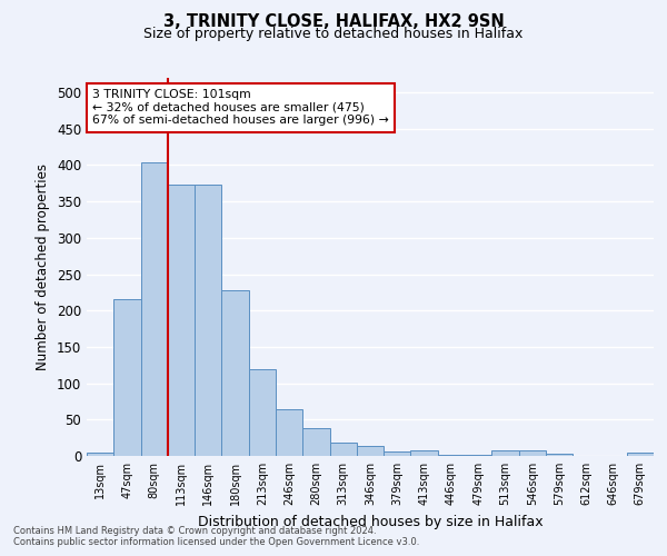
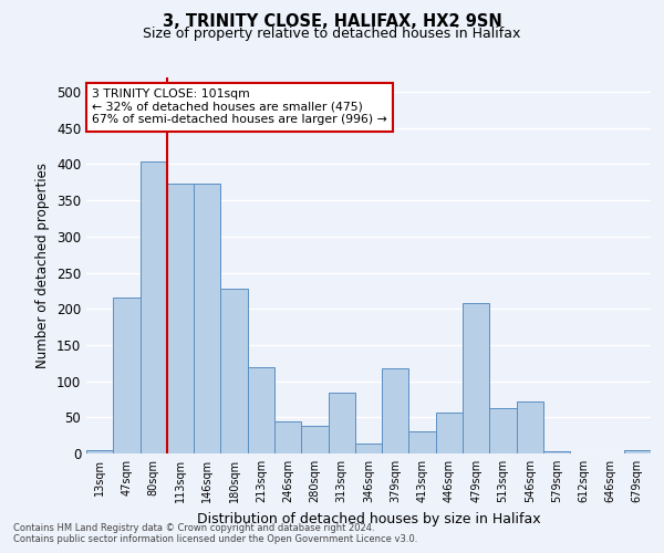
246sqm: 65 -> 44
313sqm: 18 -> 84
379sqm: 6 -> 118
413sqm: 7 -> 30
446sqm: 1 -> 56
479sqm: 1 -> 208
513sqm: 7 -> 62
546sqm: 7 -> 72
